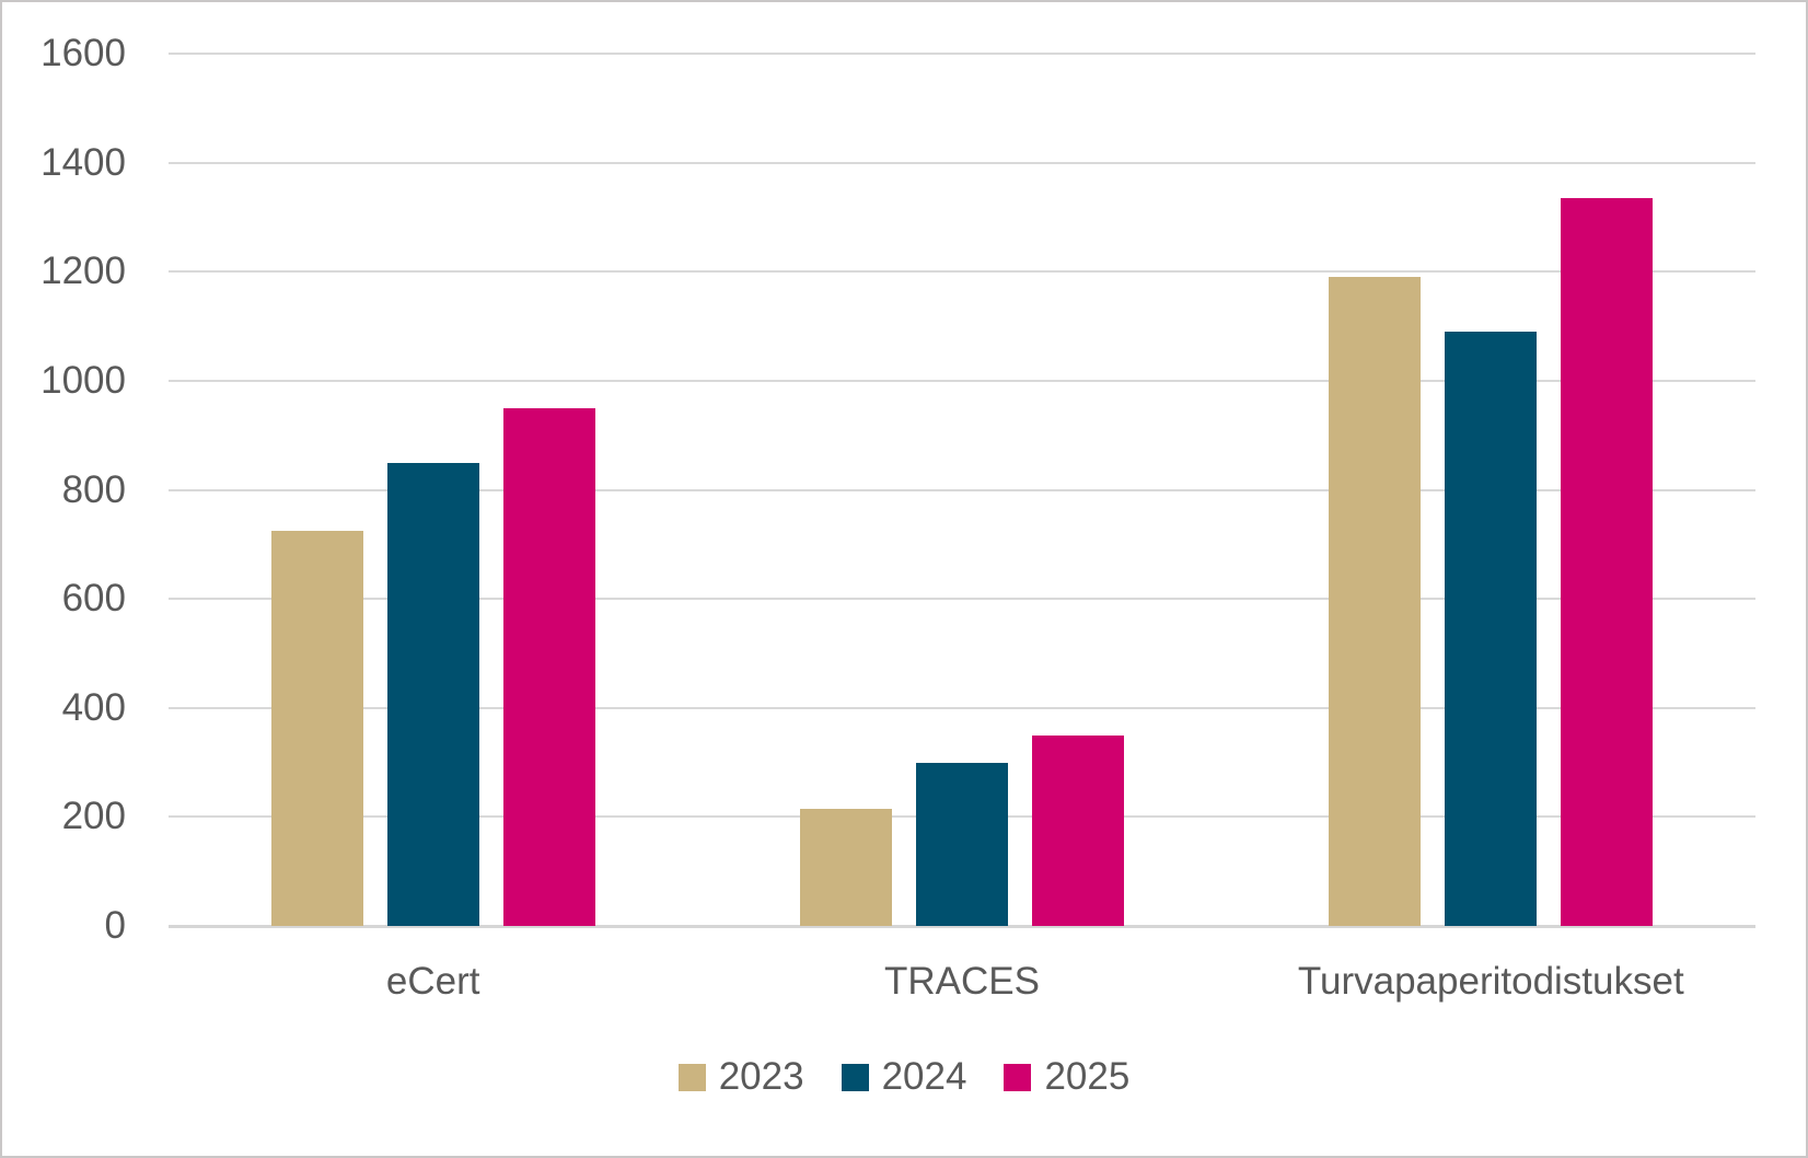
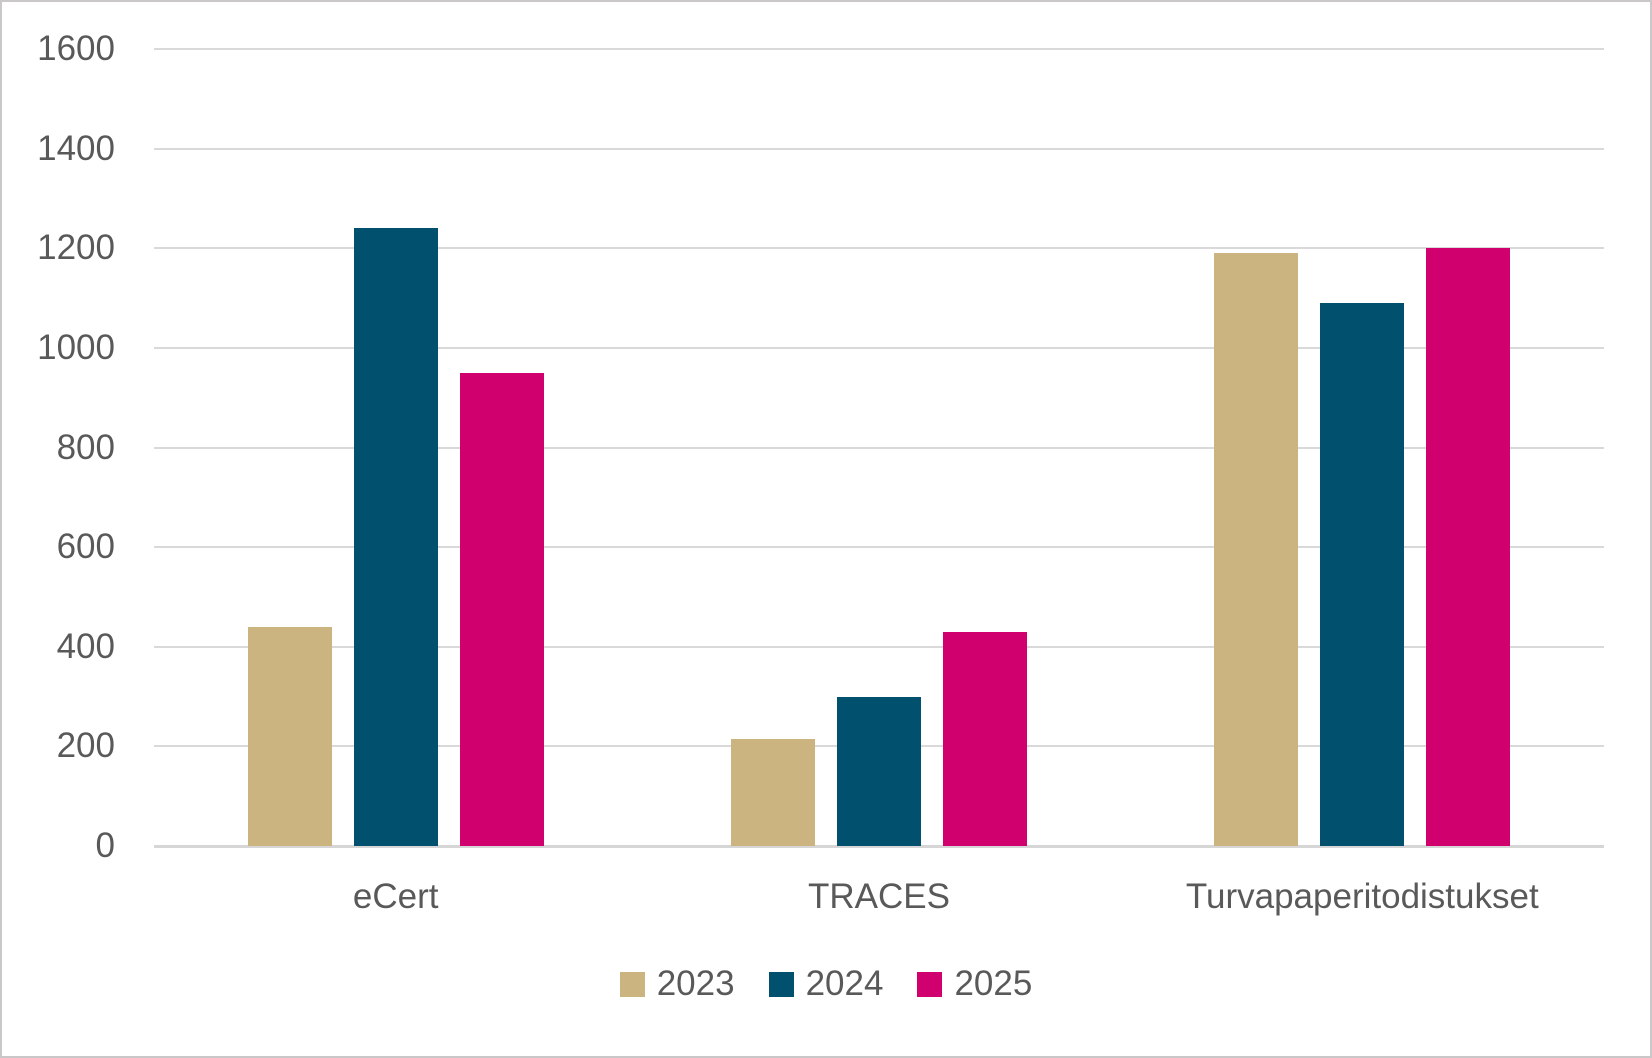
2023/eCert: 720 -> 440
2024/eCert: 850 -> 1240
2025/TRACES: 350 -> 430
2025/Turvapaperitodistukset: 1340 -> 1200
